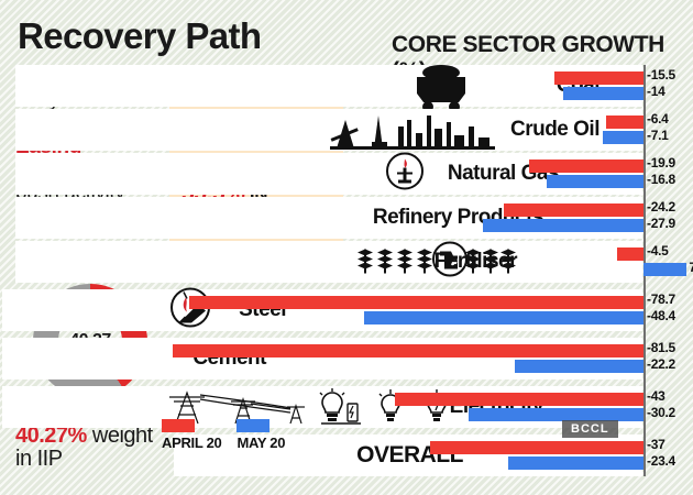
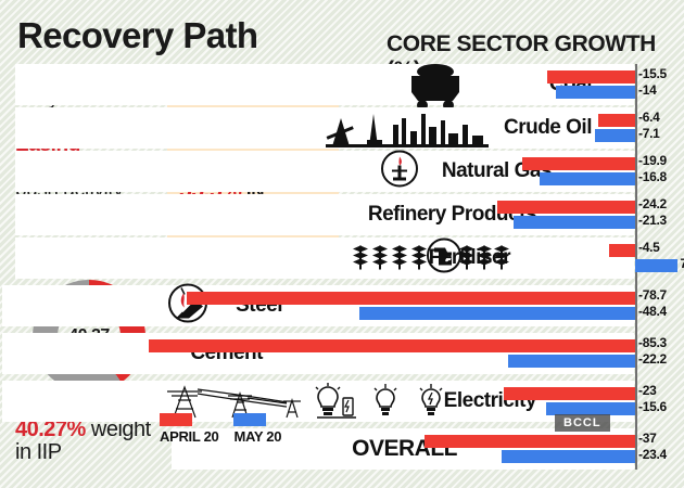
MAY 20/Refinery Products: -27.9 -> -21.3
APRIL 20/Cement: -81.5 -> -85.3
APRIL 20/Electricity: -43 -> -23
MAY 20/Electricity: -30.2 -> -15.6
